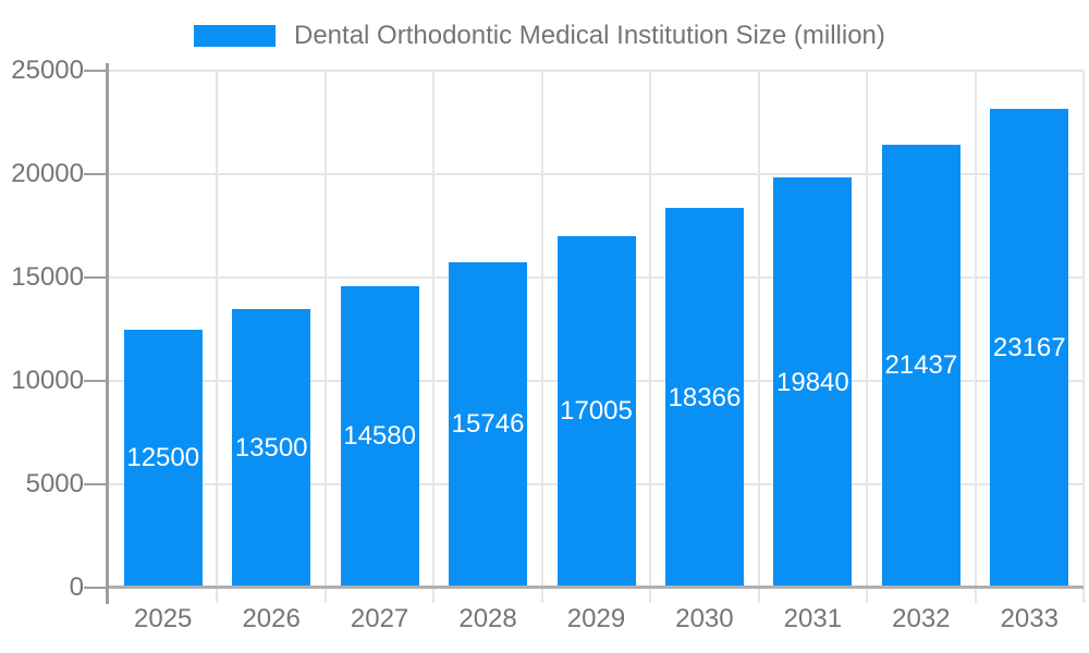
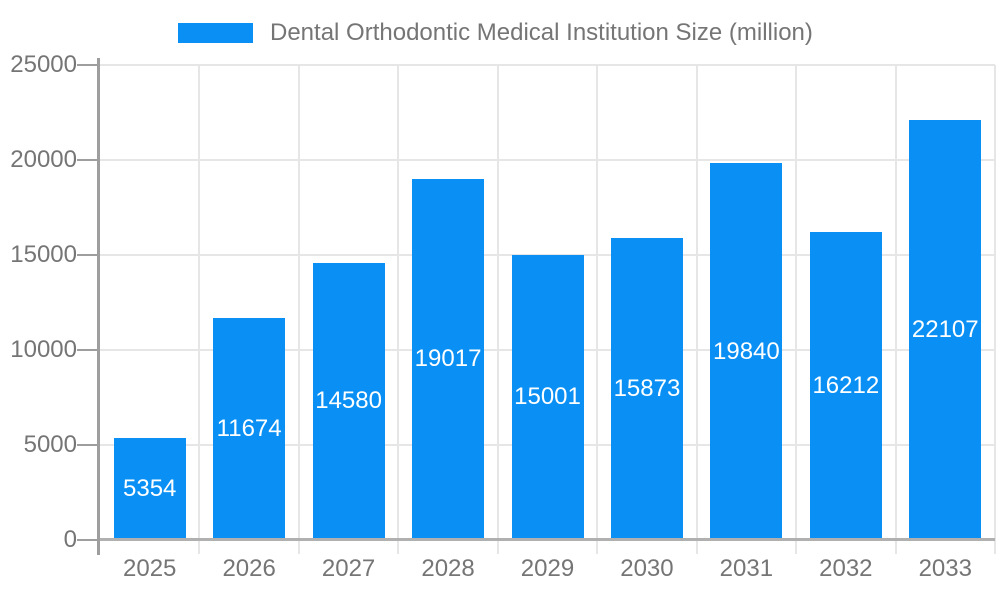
2025: 12500 -> 5354
2026: 13500 -> 11674
2028: 15746 -> 19017
2029: 17005 -> 15001
2030: 18366 -> 15873
2032: 21437 -> 16212
2033: 23167 -> 22107
